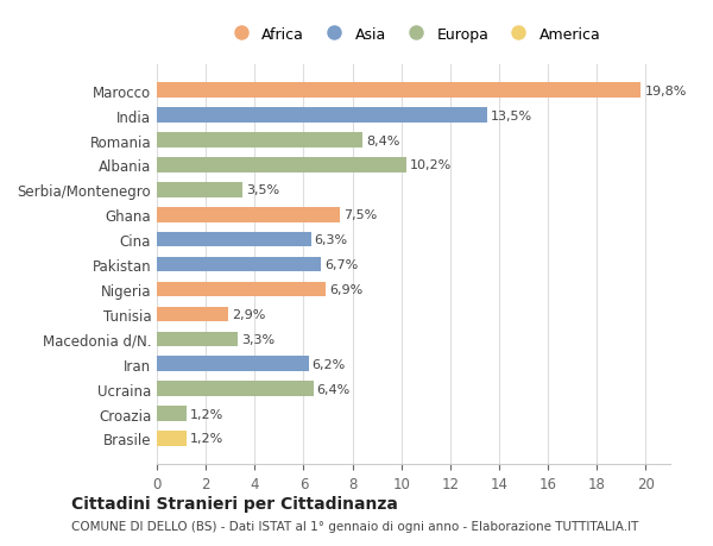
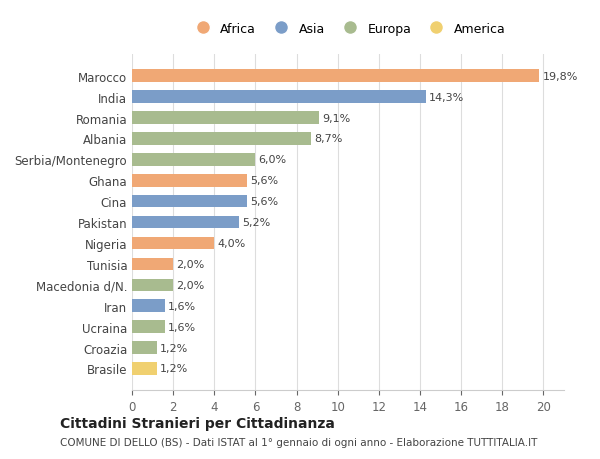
India: 13,5% -> 14,3%
Romania: 8,4% -> 9,1%
Albania: 10,2% -> 8,7%
Serbia/Montenegro: 3,5% -> 6,0%
Ghana: 7,5% -> 5,6%
Cina: 6,3% -> 5,6%
Pakistan: 6,7% -> 5,2%
Nigeria: 6,9% -> 4,0%
Tunisia: 2,9% -> 2,0%
Macedonia d/N.: 3,3% -> 2,0%
Iran: 6,2% -> 1,6%
Ucraina: 6,4% -> 1,6%
